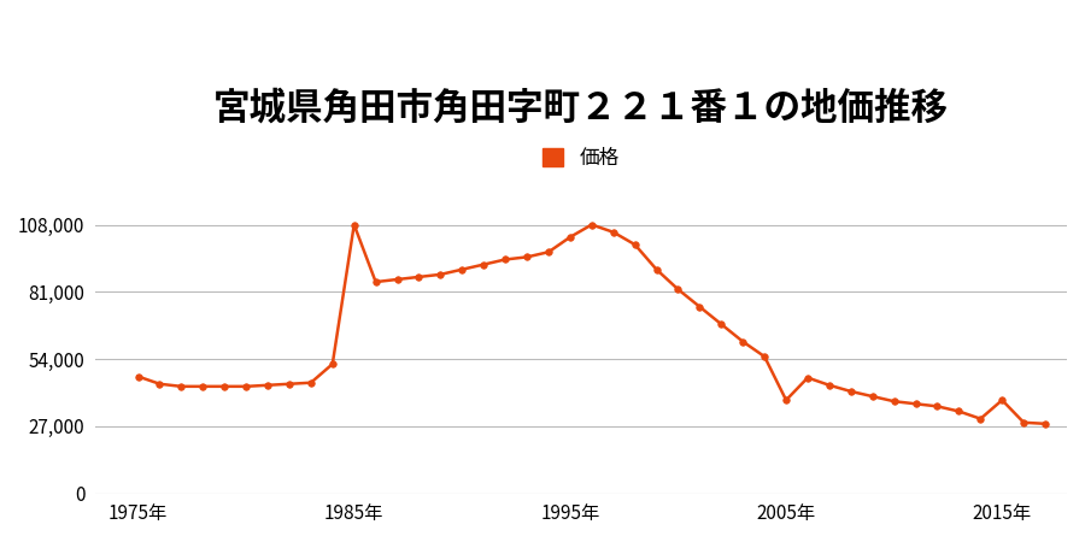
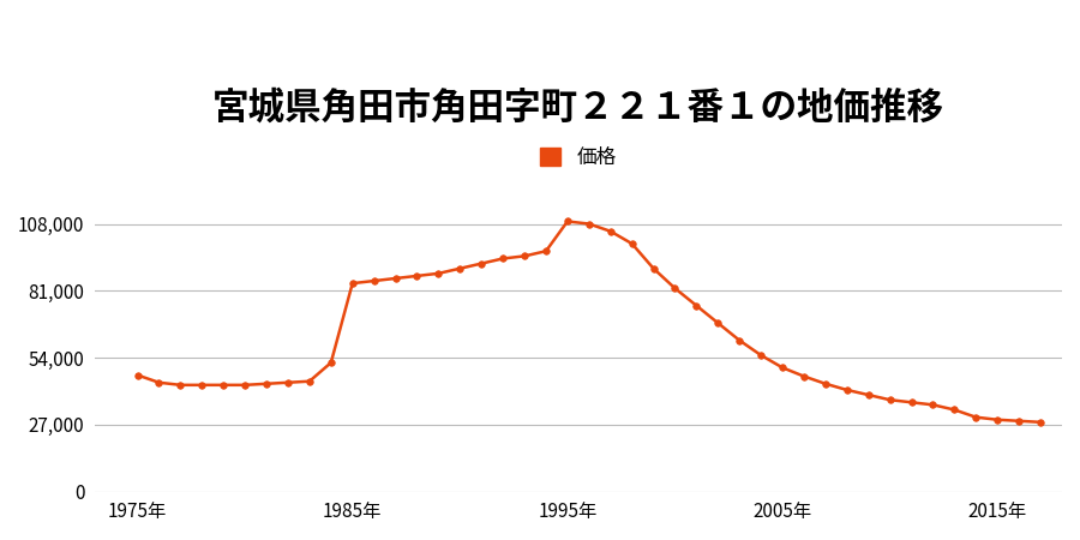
1985年: 108,000 -> 84,000
1995年: 103,000 -> 109,000
2005年: 37,500 -> 50,000
2015年: 37,500 -> 29,000
